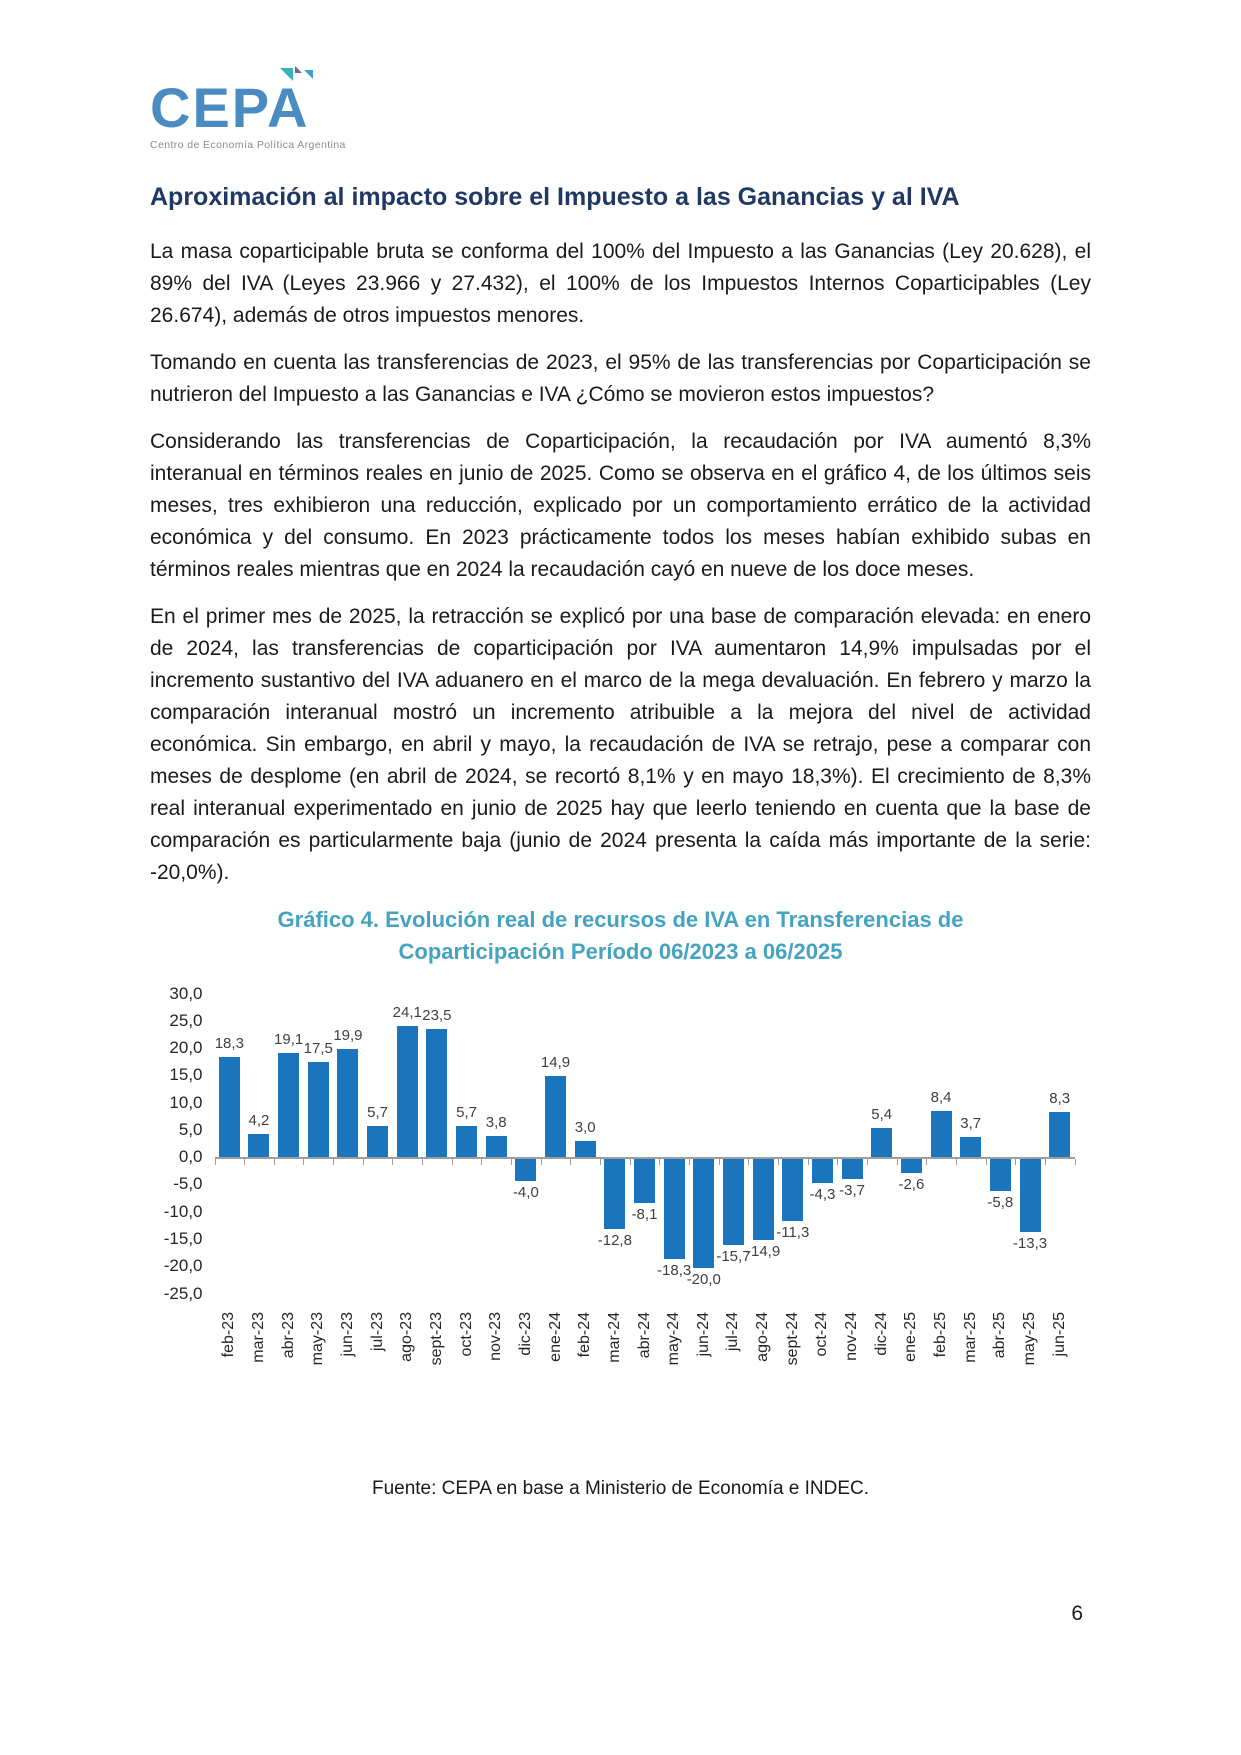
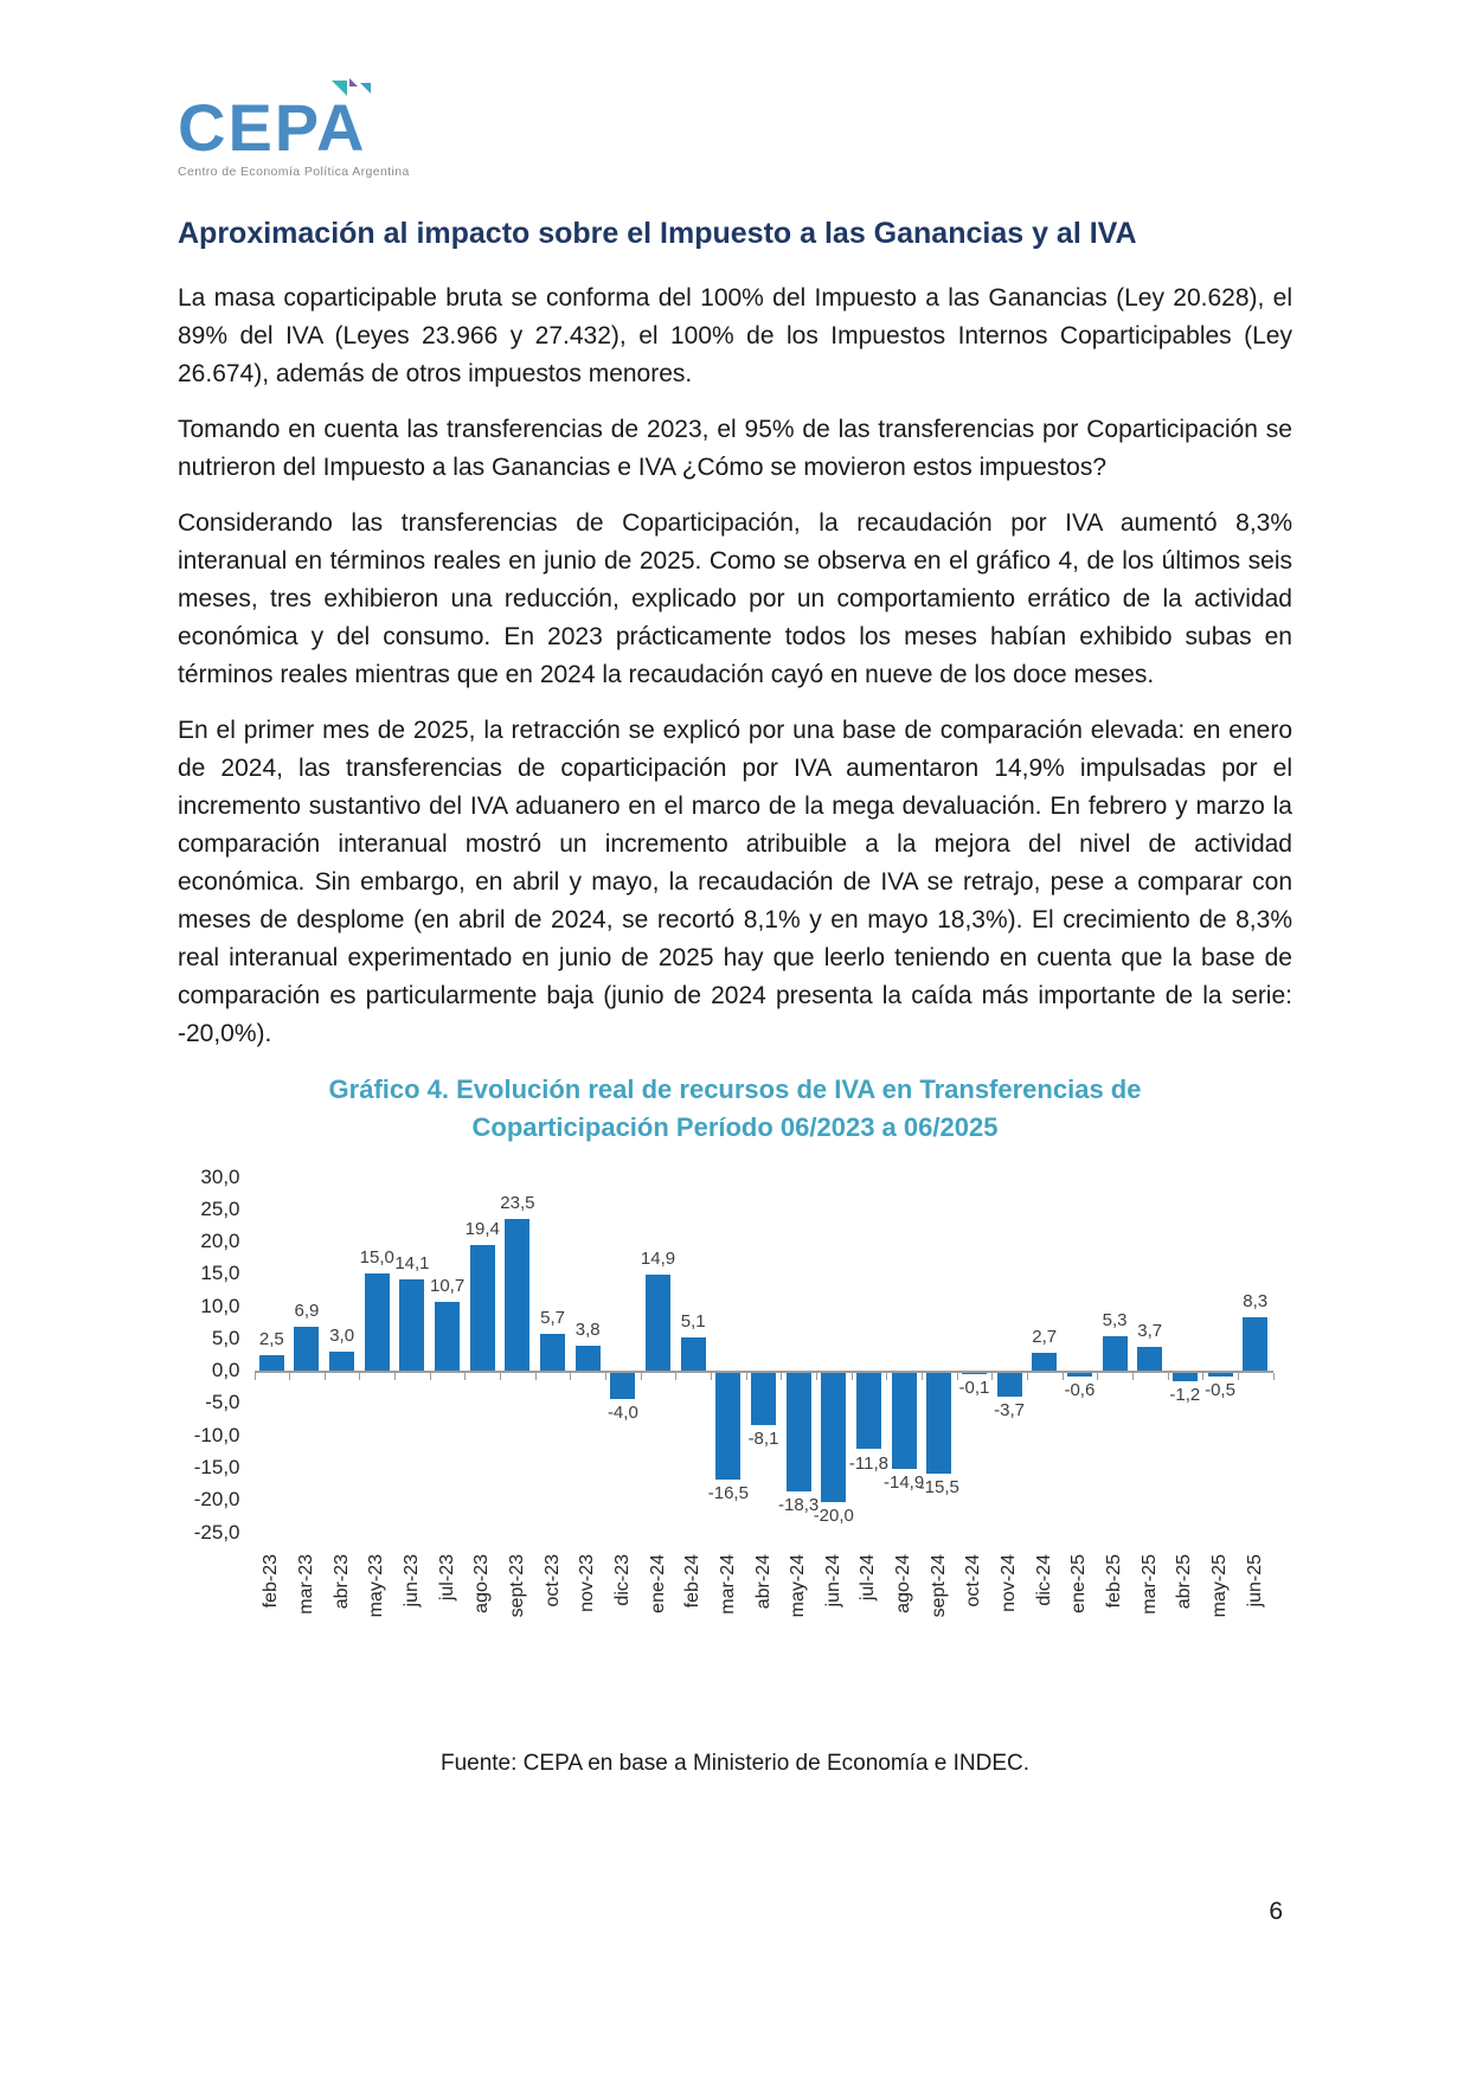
feb-23: 18,3 -> 2,5
mar-23: 4,2 -> 6,9
abr-23: 19,1 -> 3,0
may-23: 17,5 -> 15,0
jun-23: 19,9 -> 14,1
jul-23: 5,7 -> 10,7
ago-23: 24,1 -> 19,4
feb-24: 3,0 -> 5,1
mar-24: -12,8 -> -16,5
jul-24: -15,7 -> -11,8
sept-24: -11,3 -> -15,5
oct-24: -4,3 -> -0,1
dic-24: 5,4 -> 2,7
ene-25: -2,6 -> -0,6
feb-25: 8,4 -> 5,3
abr-25: -5,8 -> -1,2
may-25: -13,3 -> -0,5
